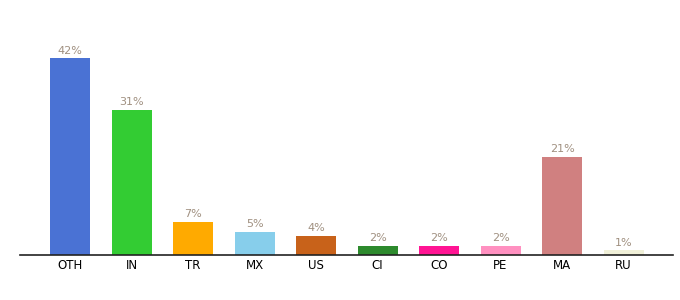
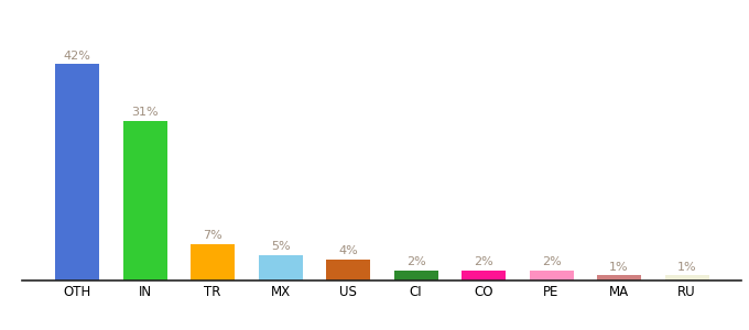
MA: 21% -> 1%
